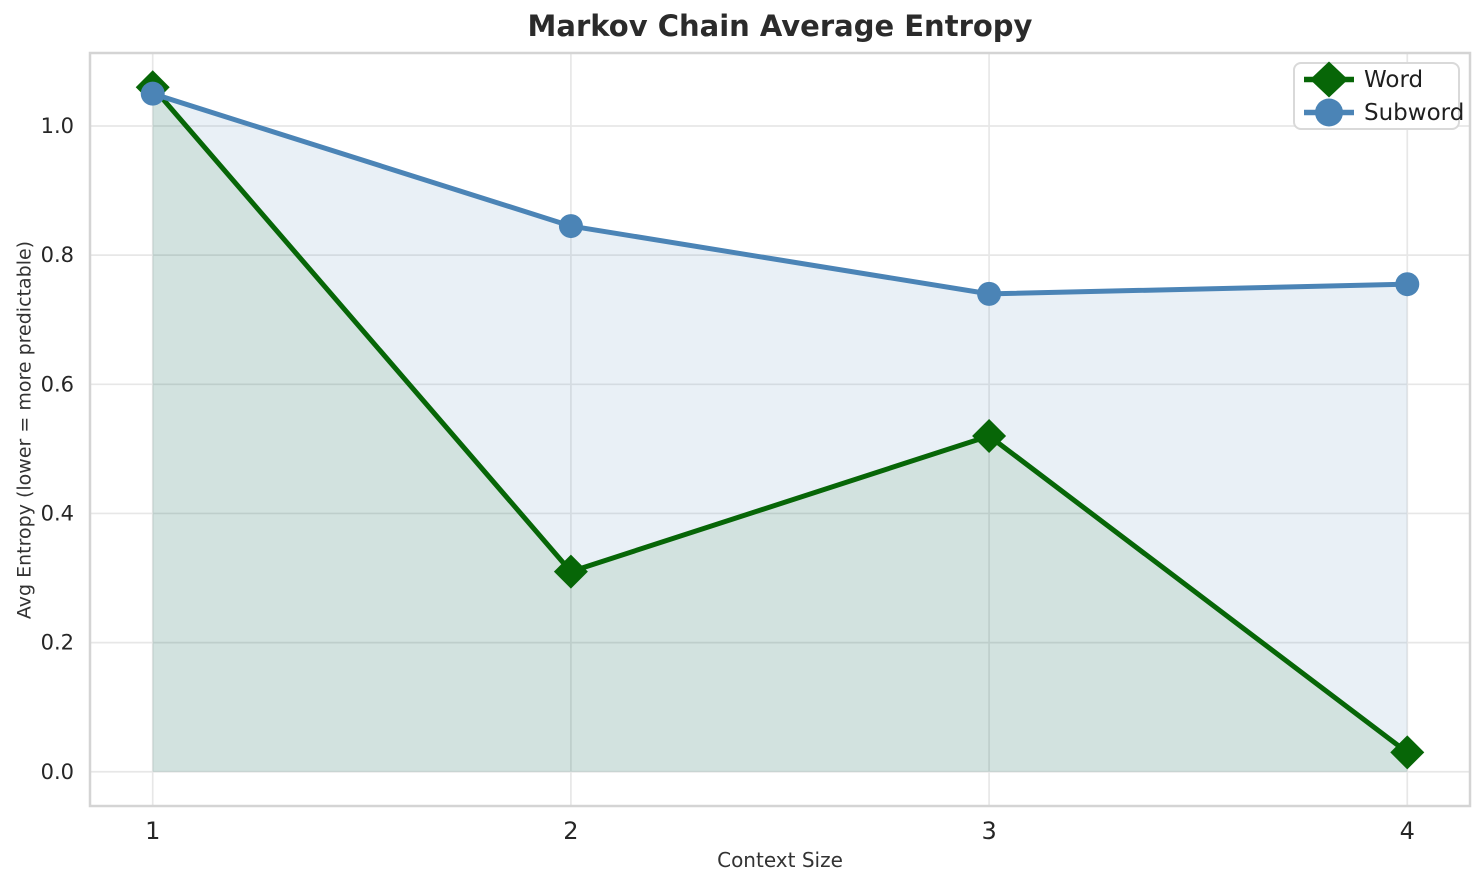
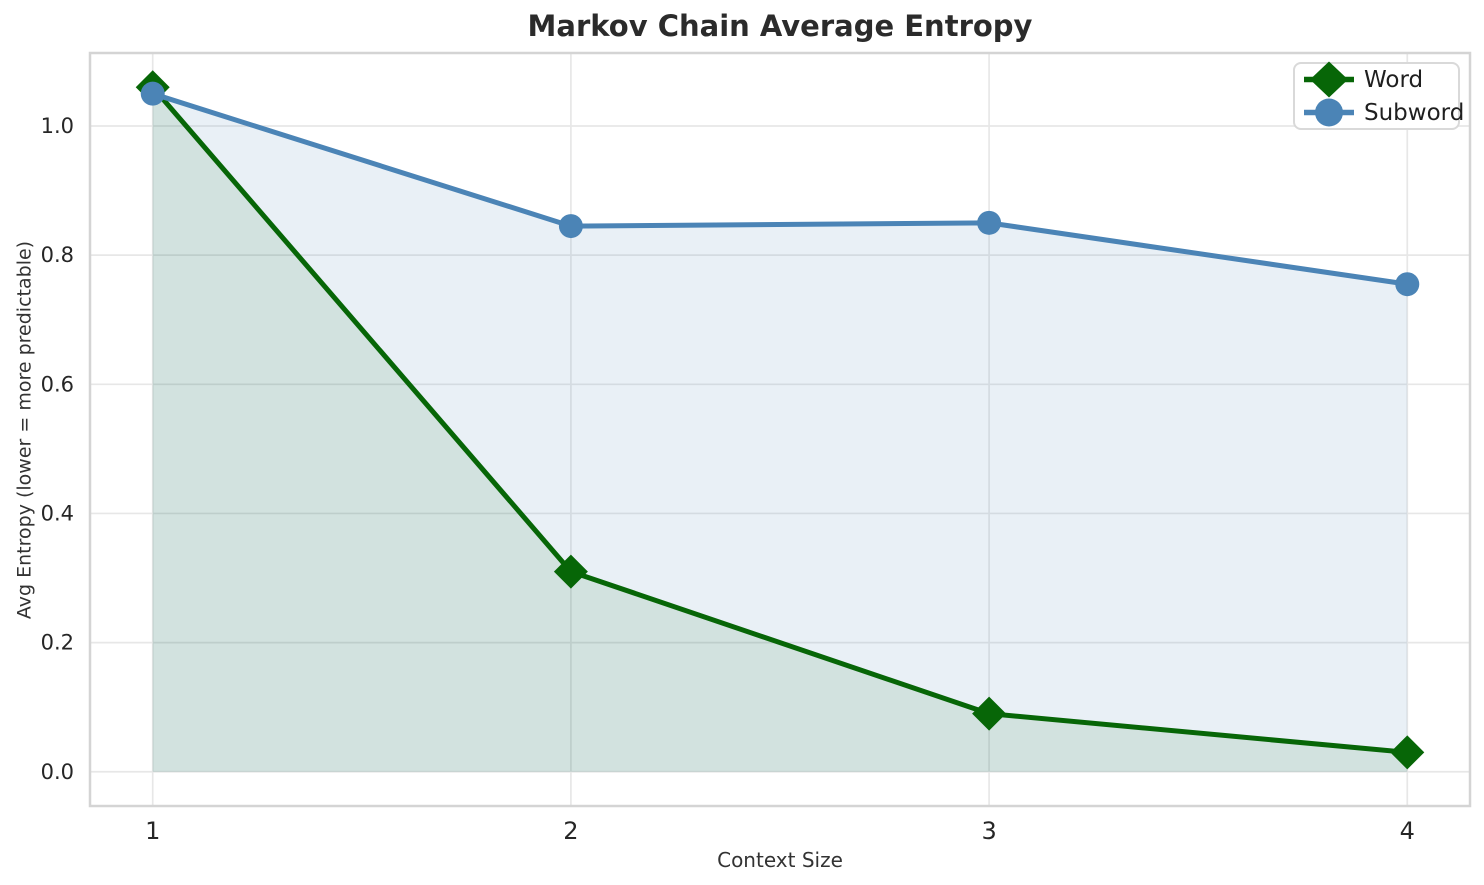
Word/3: 0.52 -> 0.09
Subword/3: 0.74 -> 0.85
